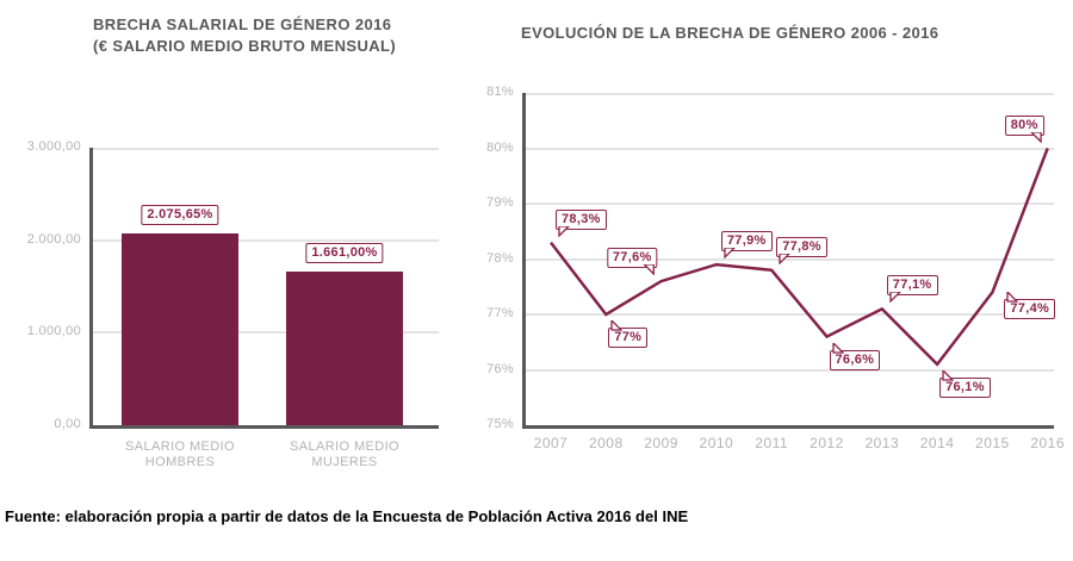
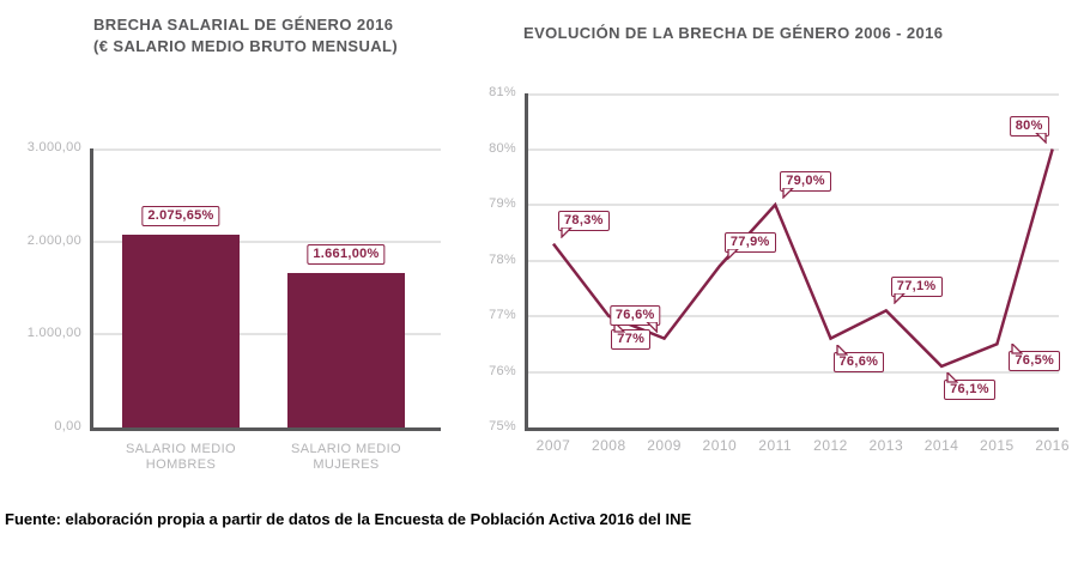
EVOLUCIÓN DE LA BRECHA DE GÉNERO 2006 - 2016/2009: 77,6% -> 76,6%
EVOLUCIÓN DE LA BRECHA DE GÉNERO 2006 - 2016/2011: 77,8% -> 79,0%
EVOLUCIÓN DE LA BRECHA DE GÉNERO 2006 - 2016/2015: 77,4% -> 76,5%
